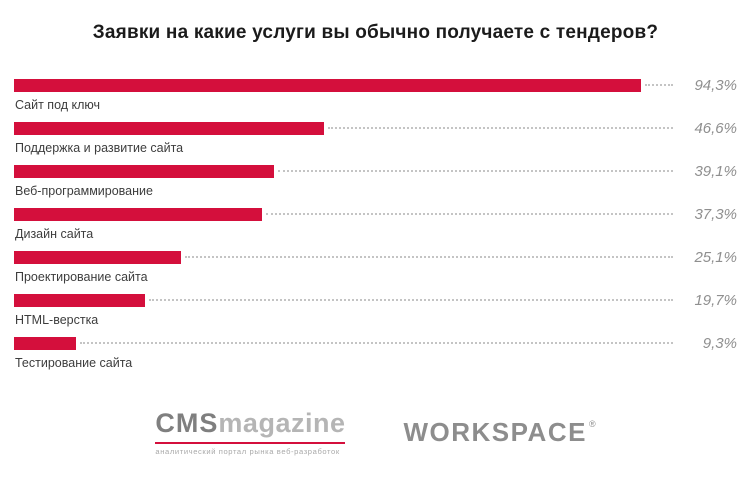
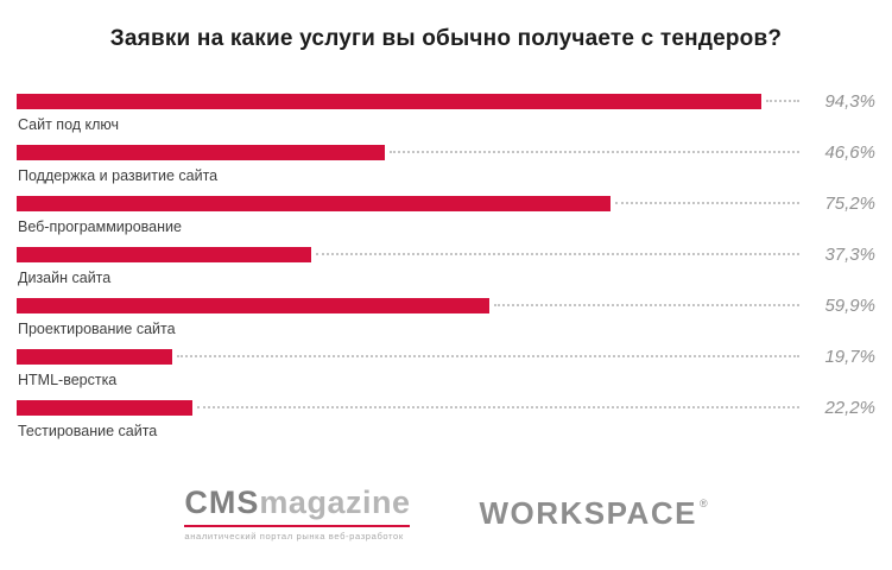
Веб-программирование: 39,1% -> 75,2%
Проектирование сайта: 25,1% -> 59,9%
Тестирование сайта: 9,3% -> 22,2%
